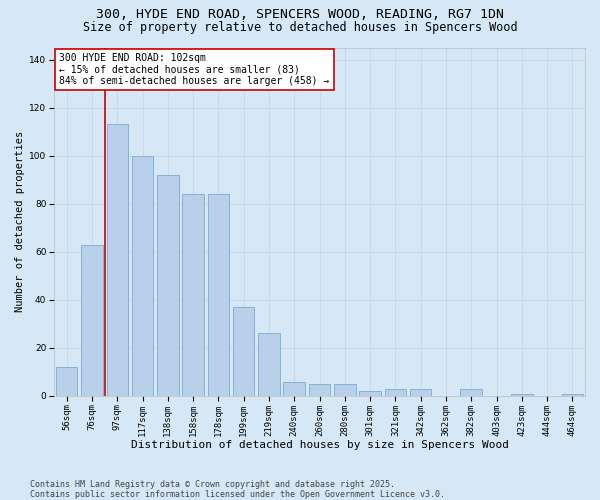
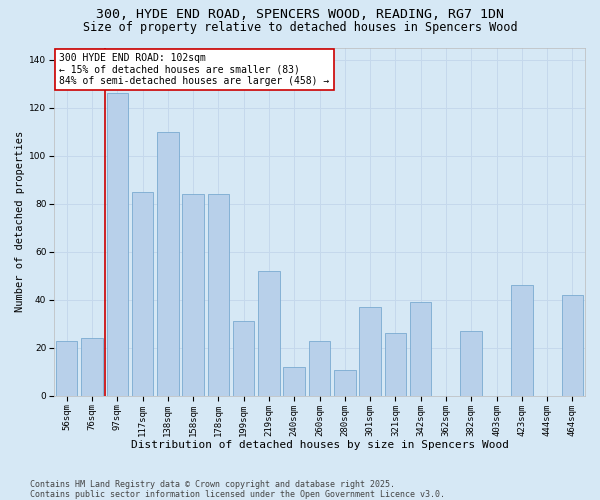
56sqm: 12 -> 23
76sqm: 63 -> 24
97sqm: 113 -> 126
117sqm: 100 -> 85
138sqm: 92 -> 110
199sqm: 37 -> 31
219sqm: 26 -> 52
240sqm: 6 -> 12
260sqm: 5 -> 23
280sqm: 5 -> 11
301sqm: 2 -> 37
321sqm: 3 -> 26
342sqm: 3 -> 39
382sqm: 3 -> 27
423sqm: 1 -> 46
464sqm: 1 -> 42
